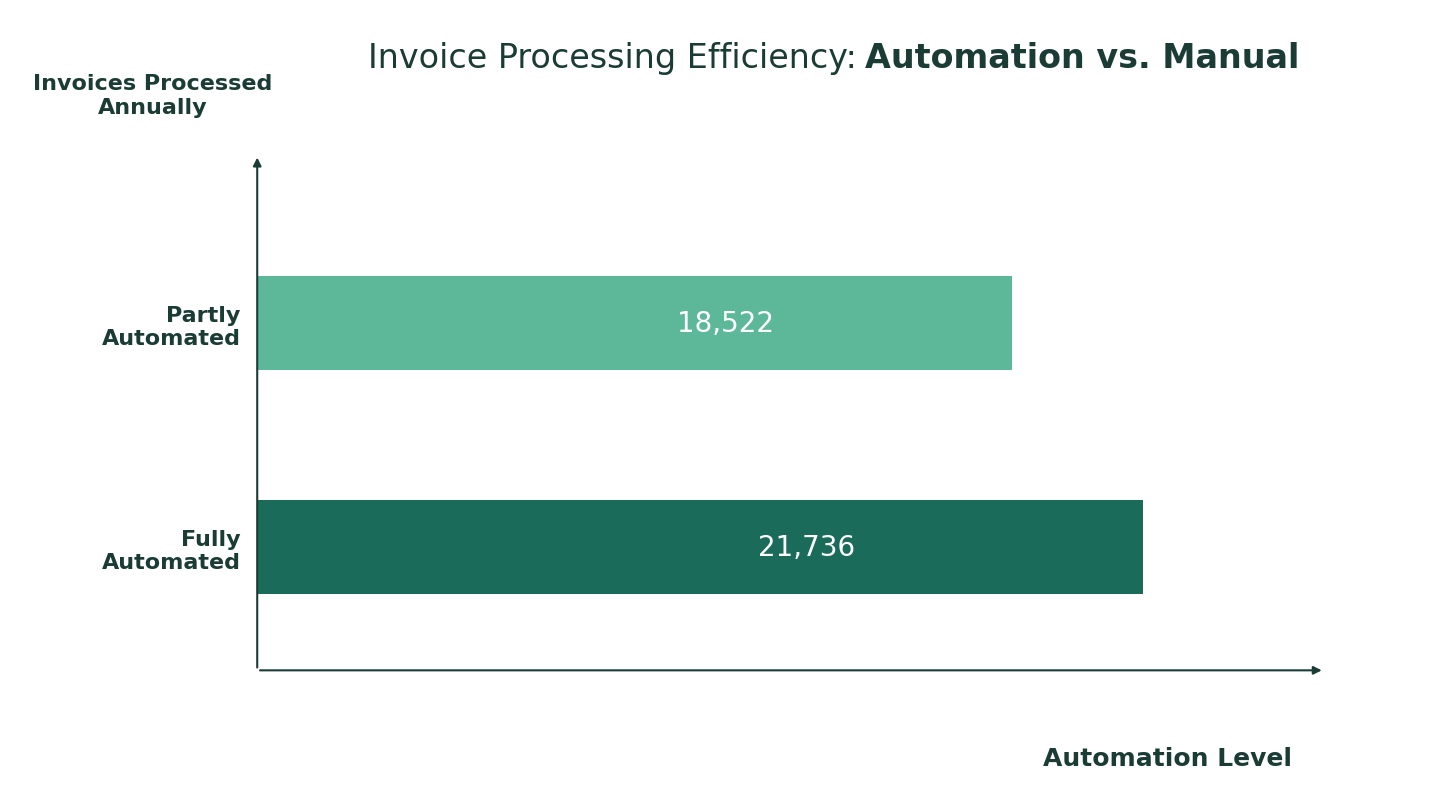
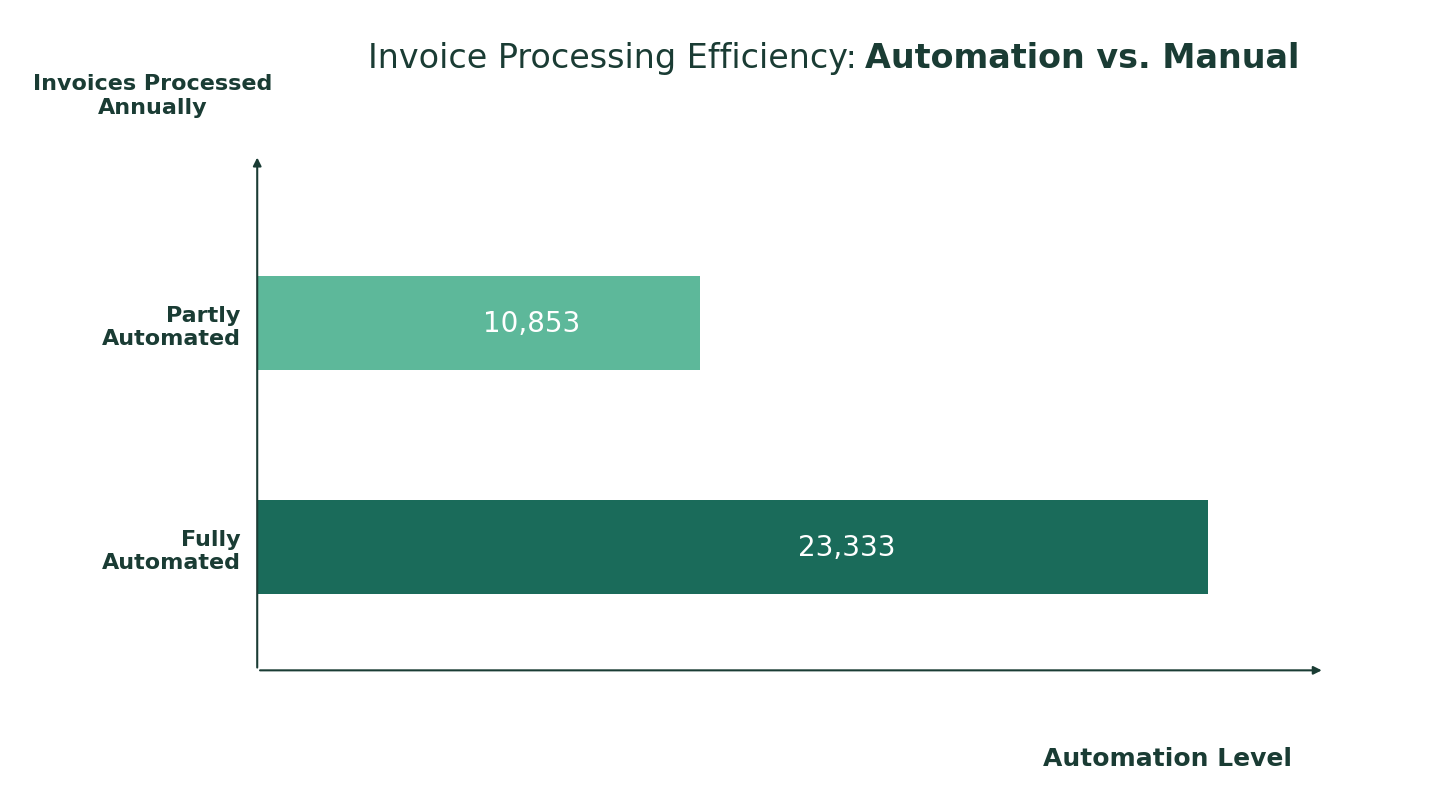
Partly Automated: 18,522 -> 10,853
Fully Automated: 21,736 -> 23,333
